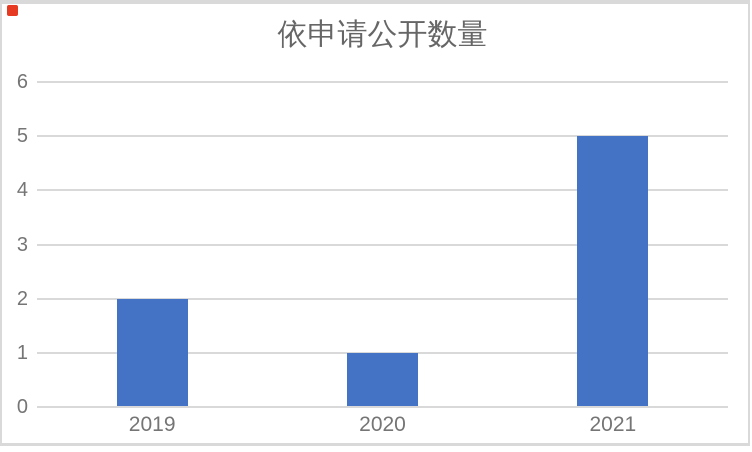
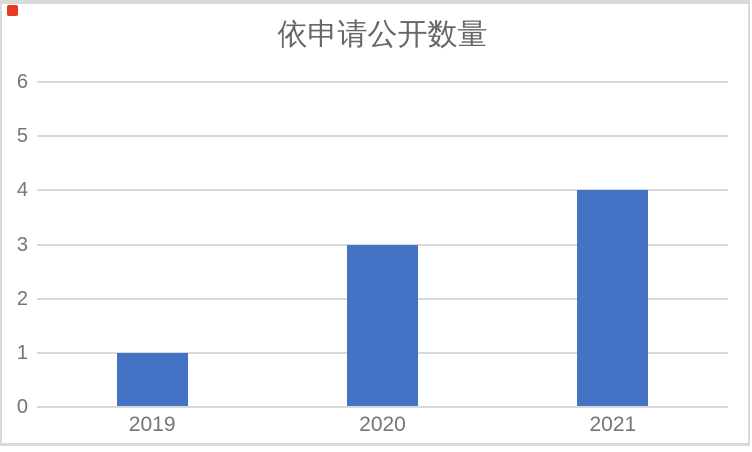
2019: 2 -> 1
2020: 1 -> 3
2021: 5 -> 4
